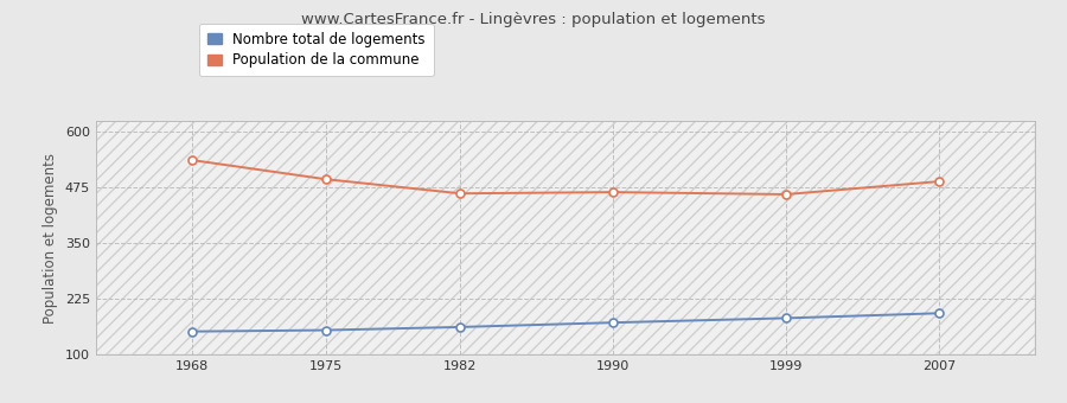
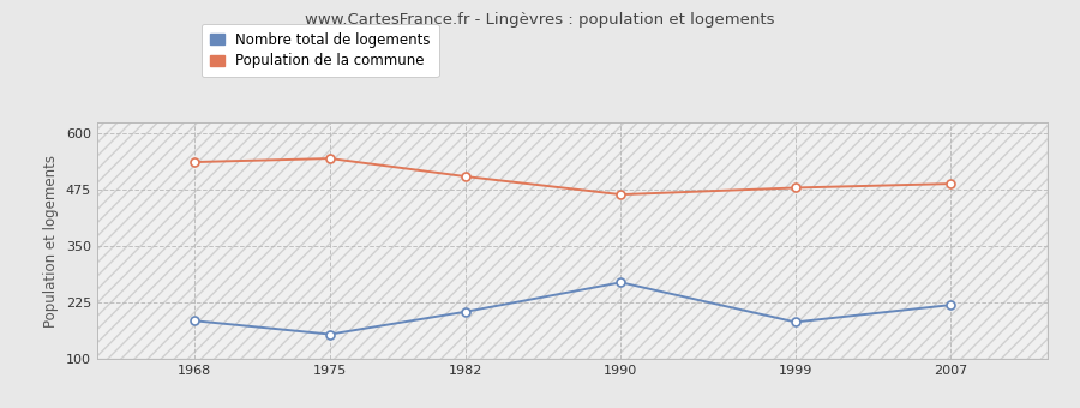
Nombre total de logements/1968: 152 -> 185
Population de la commune/1975: 494 -> 545
Nombre total de logements/1982: 162 -> 205
Population de la commune/1982: 462 -> 505
Nombre total de logements/1990: 172 -> 270
Population de la commune/1999: 460 -> 480
Nombre total de logements/2007: 193 -> 220
